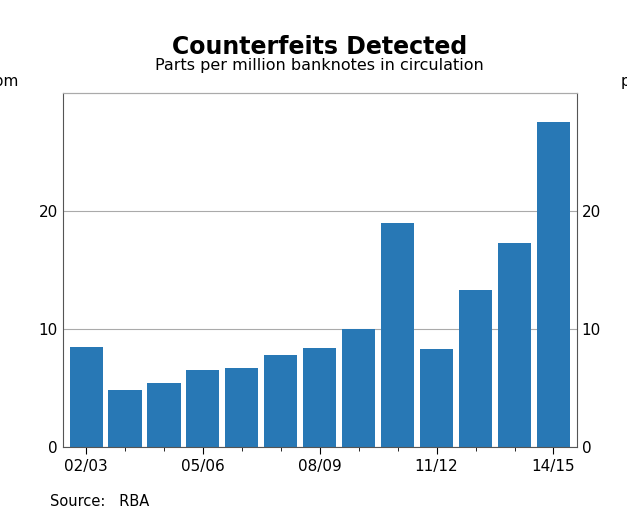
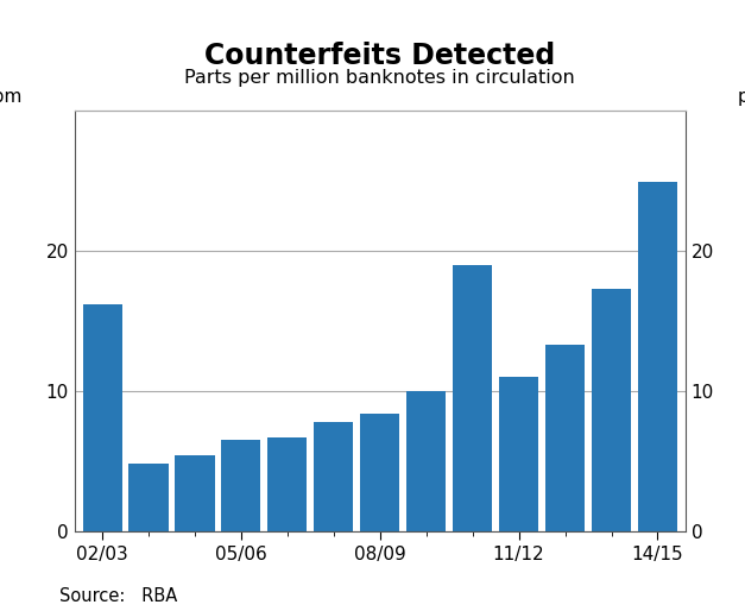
02/03: 8.5 -> 16.2
11/12: 8.3 -> 11.0
14/15: 27.5 -> 24.9
